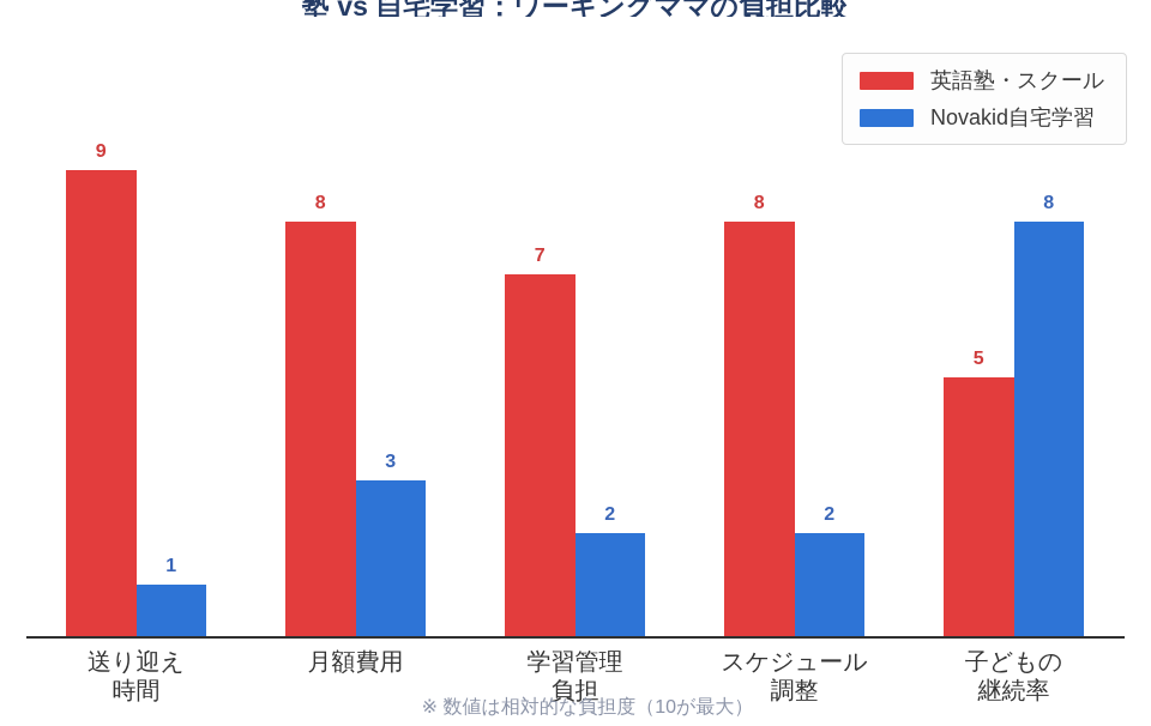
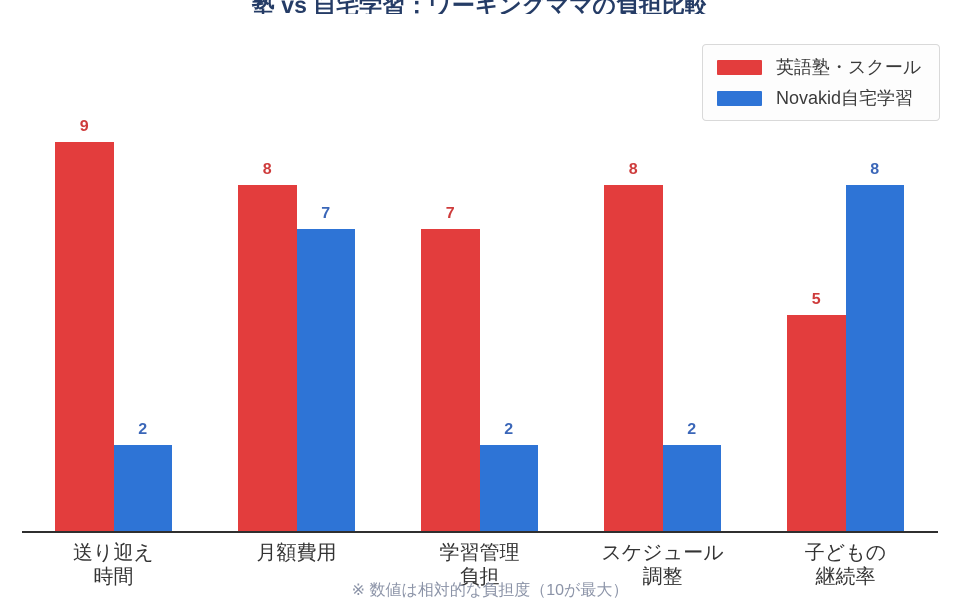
Novakid自宅学習/送り迎え 時間: 1 -> 2
Novakid自宅学習/月額費用: 3 -> 7
